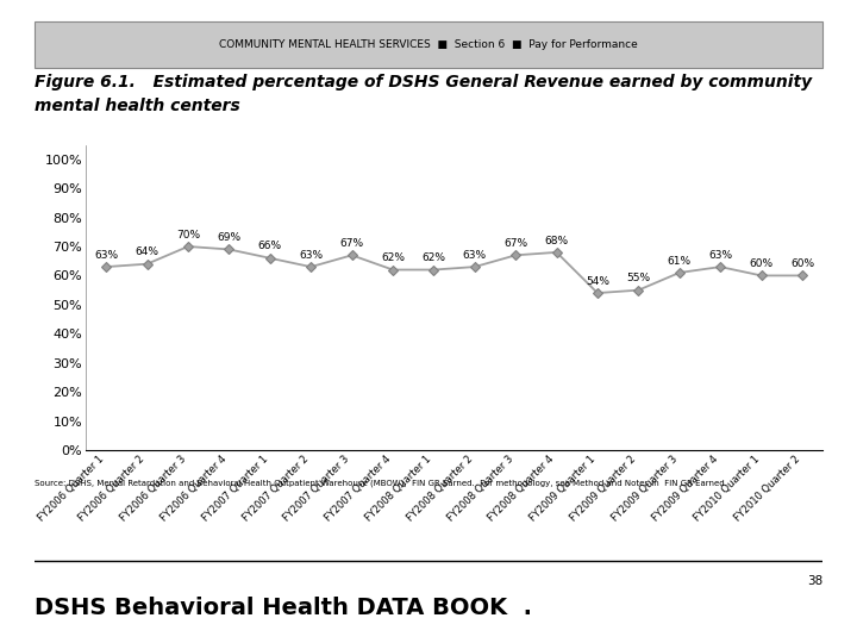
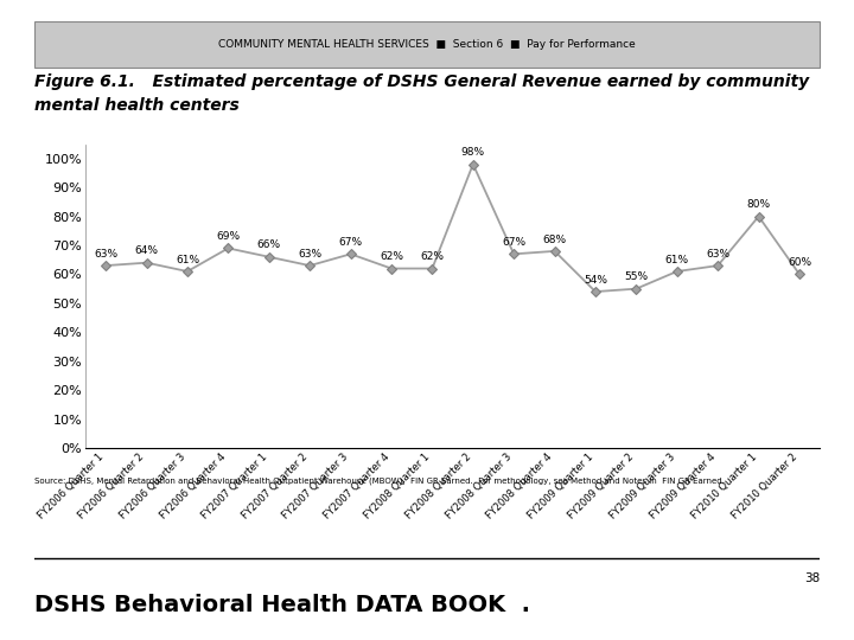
FY2006 Quarter 3: 70% -> 61%
FY2008 Quarter 2: 63% -> 98%
FY2010 Quarter 1: 60% -> 80%
